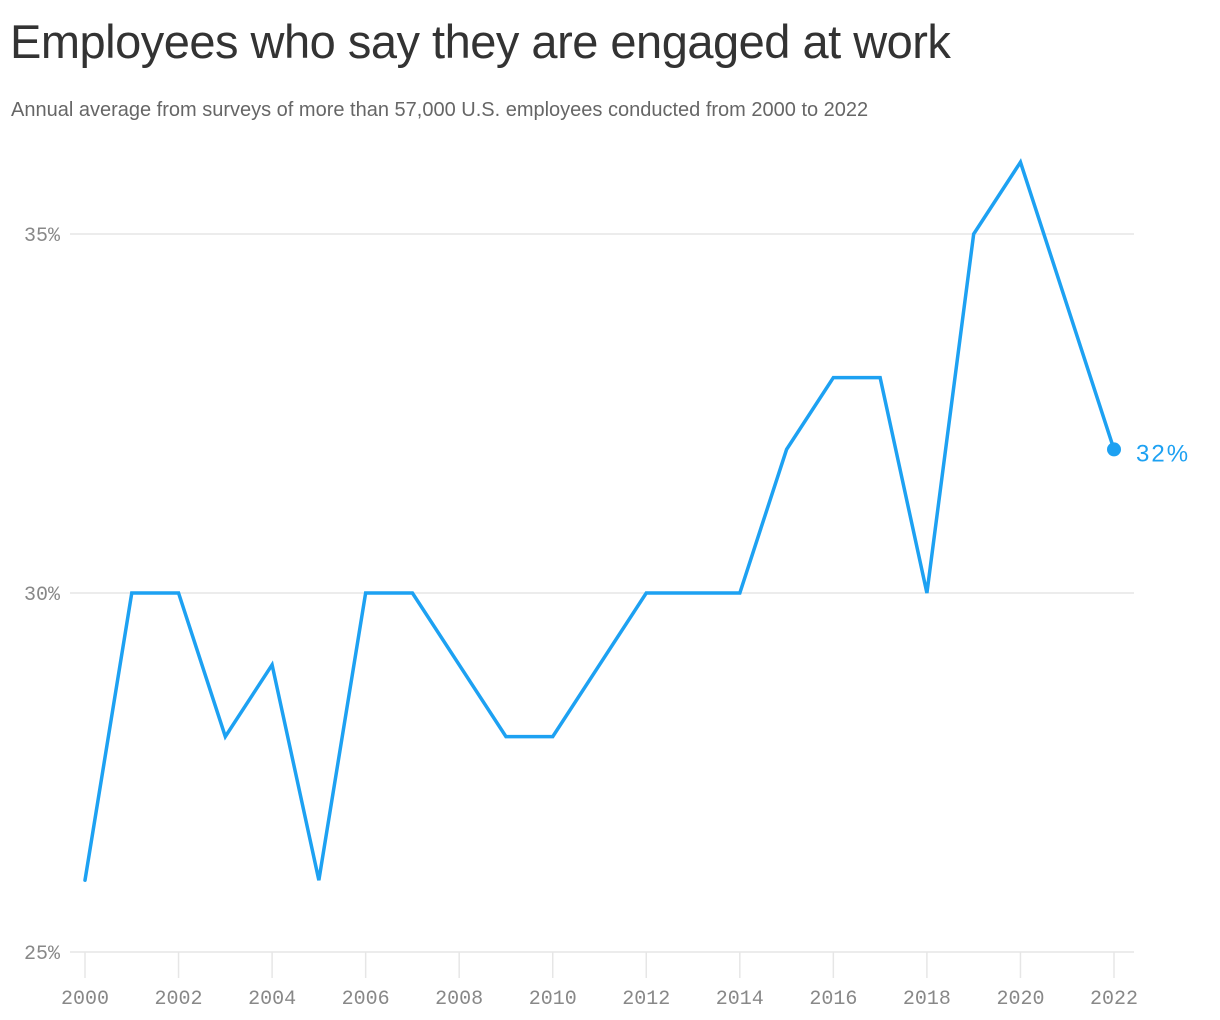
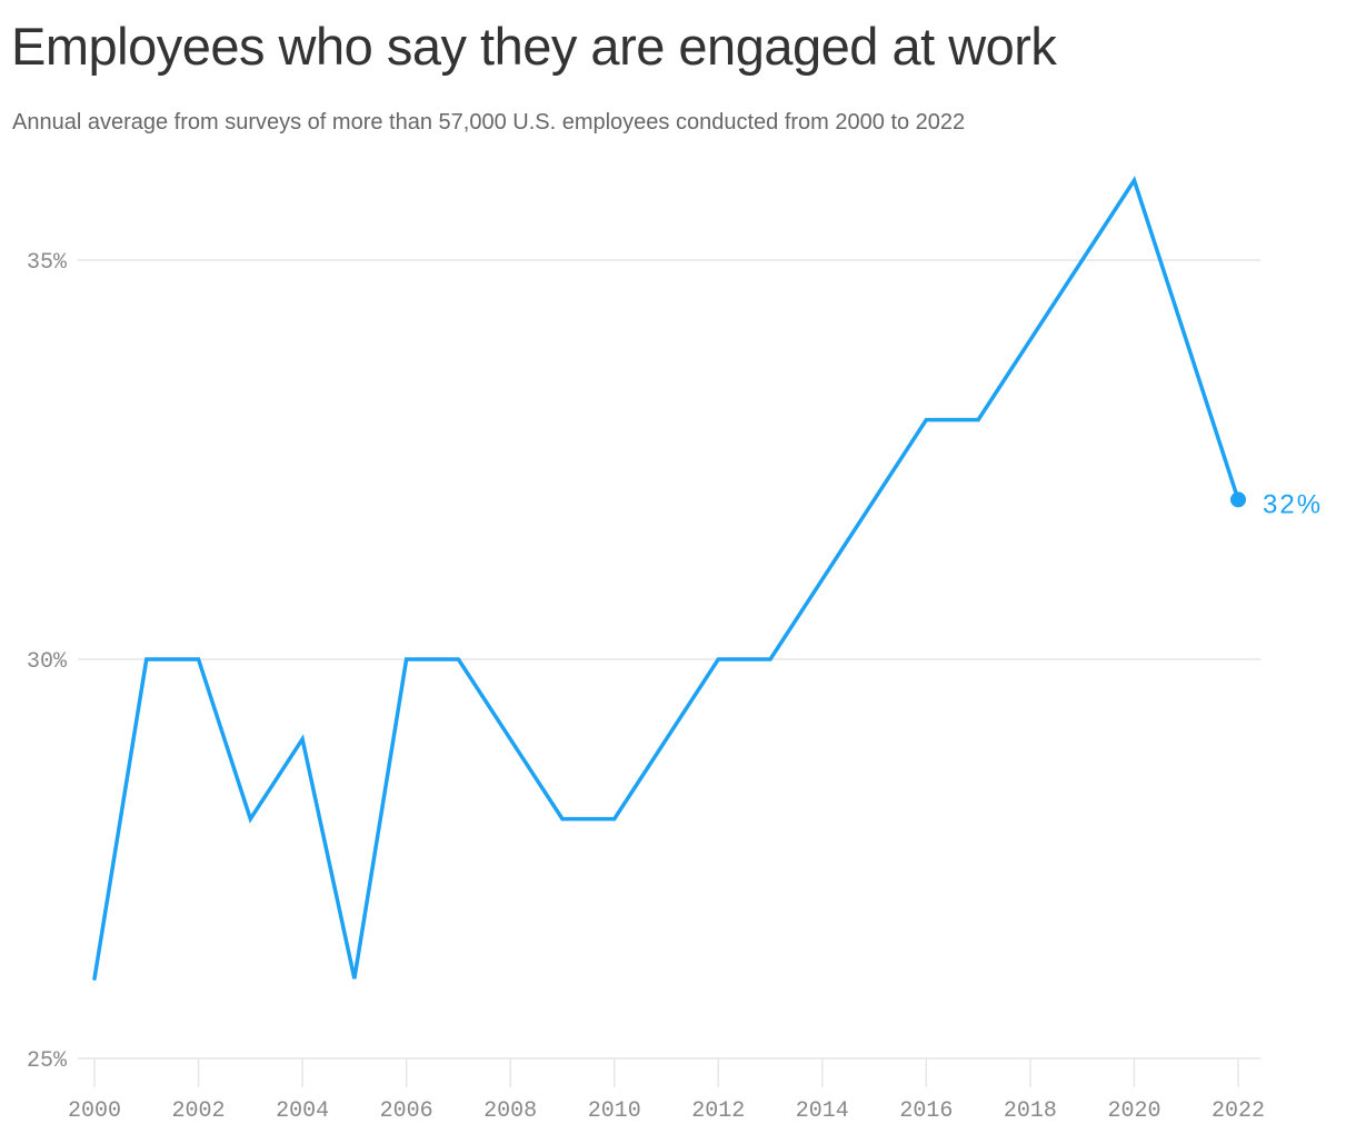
2014: 30% -> 31%
2018: 30% -> 34%
